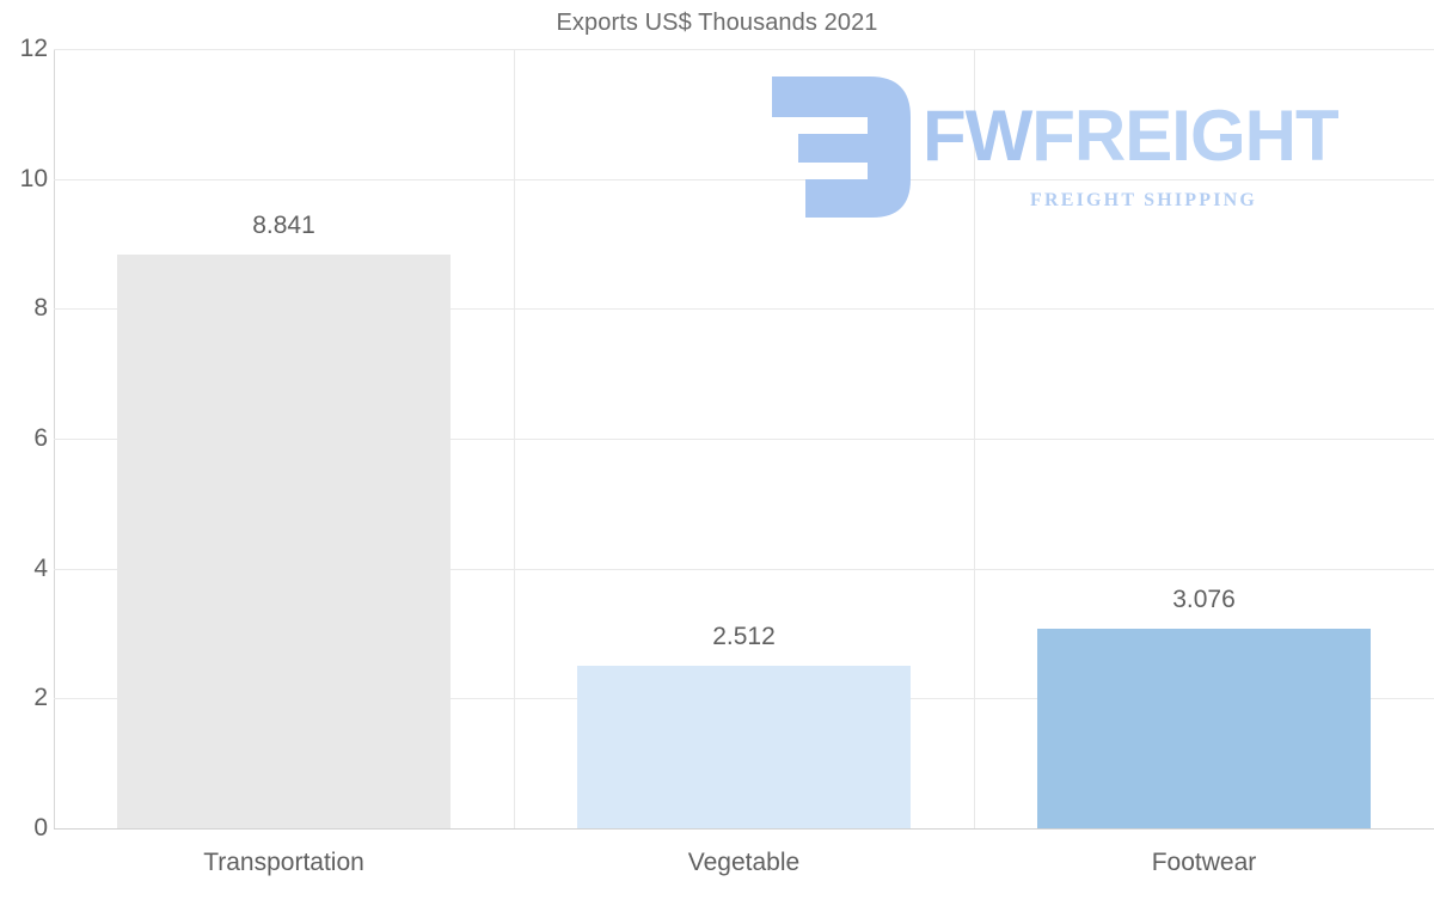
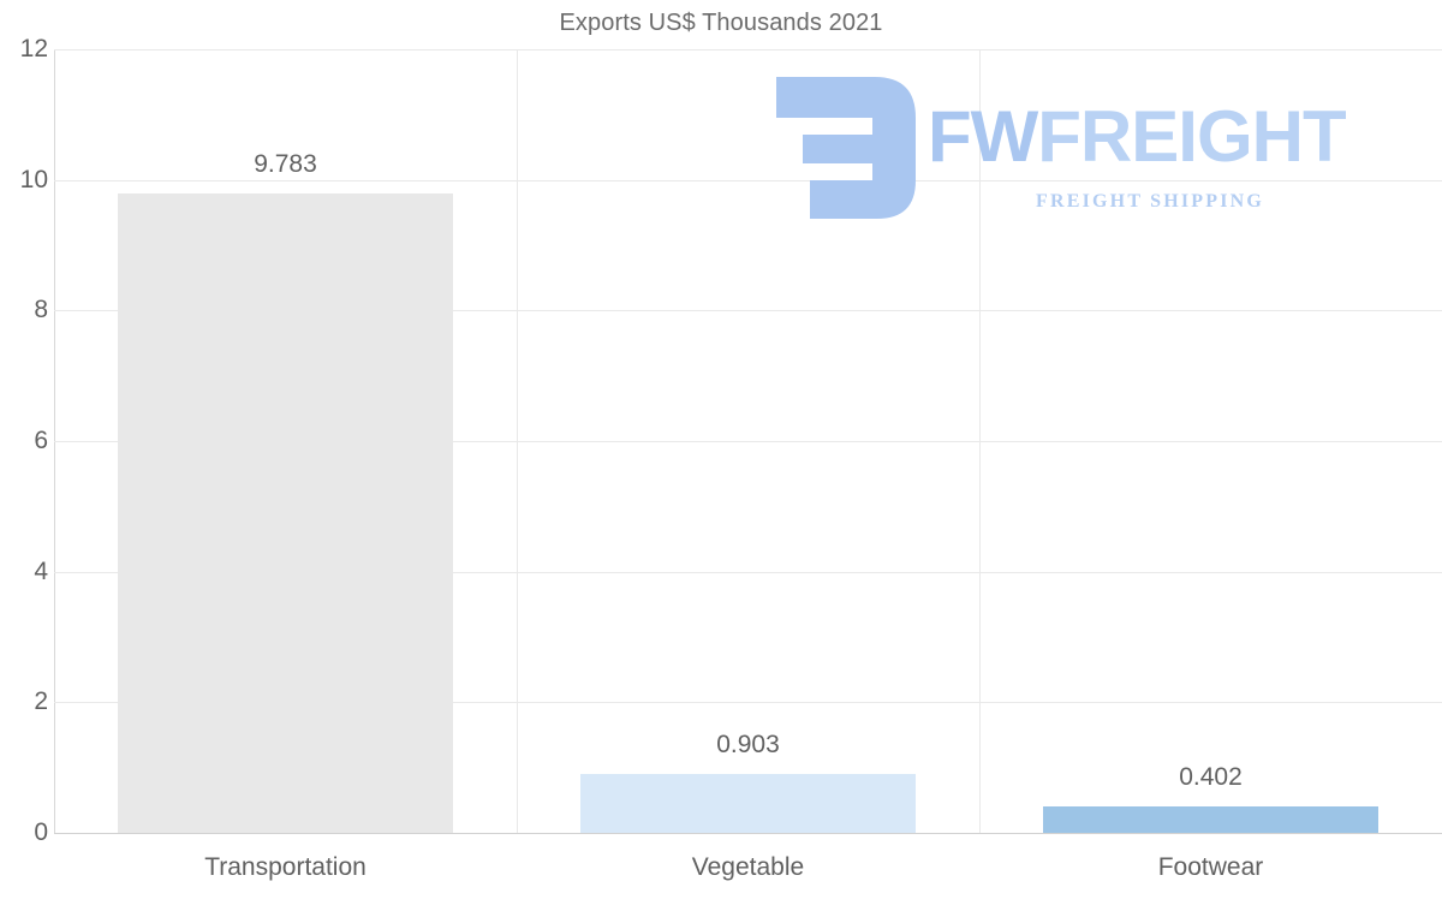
Transportation: 8.841 -> 9.783
Vegetable: 2.512 -> 0.903
Footwear: 3.076 -> 0.402
